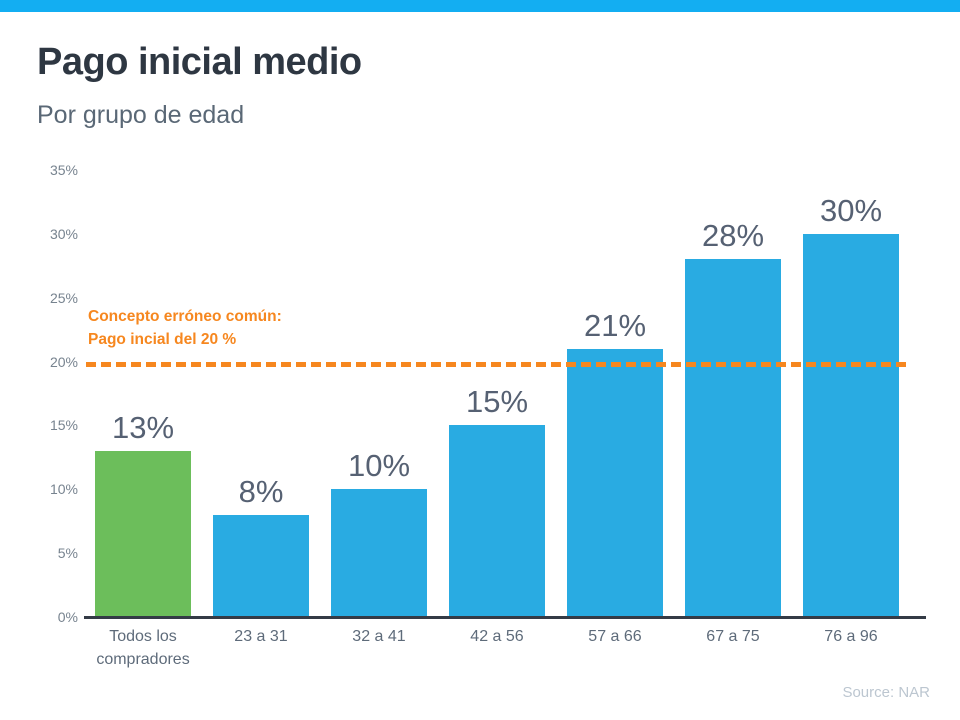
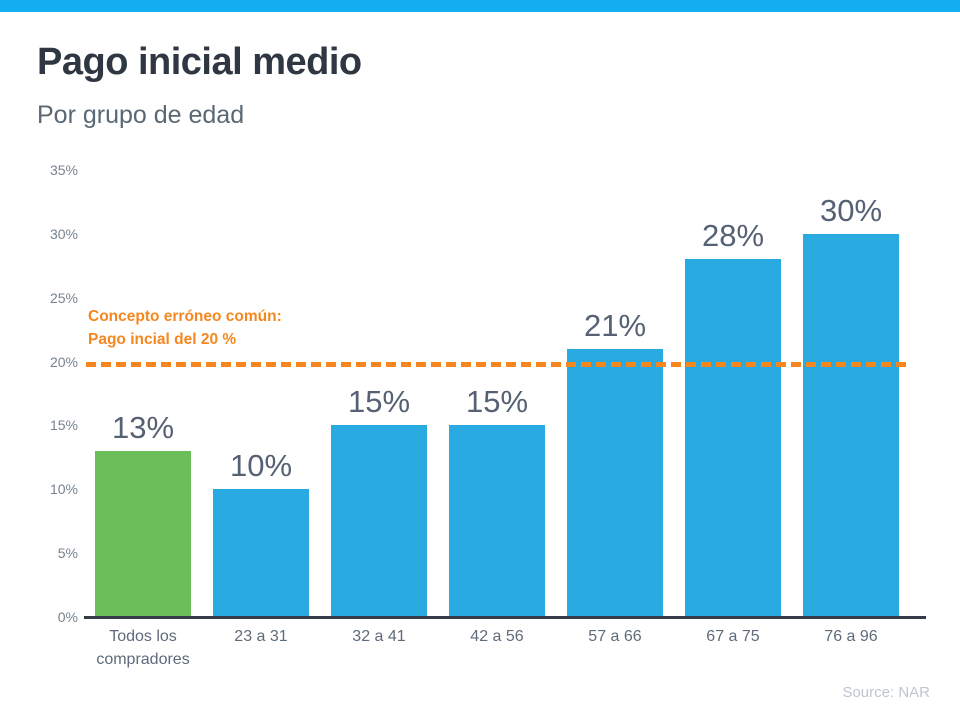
23 a 31: 8% -> 10%
32 a 41: 10% -> 15%
